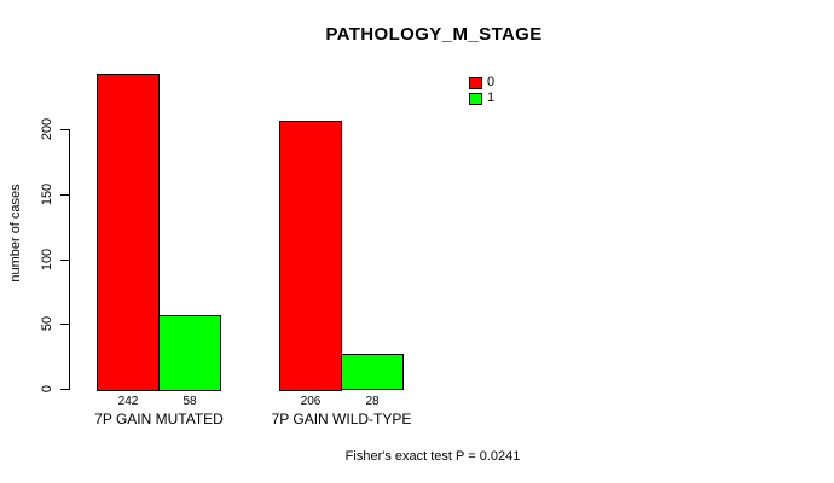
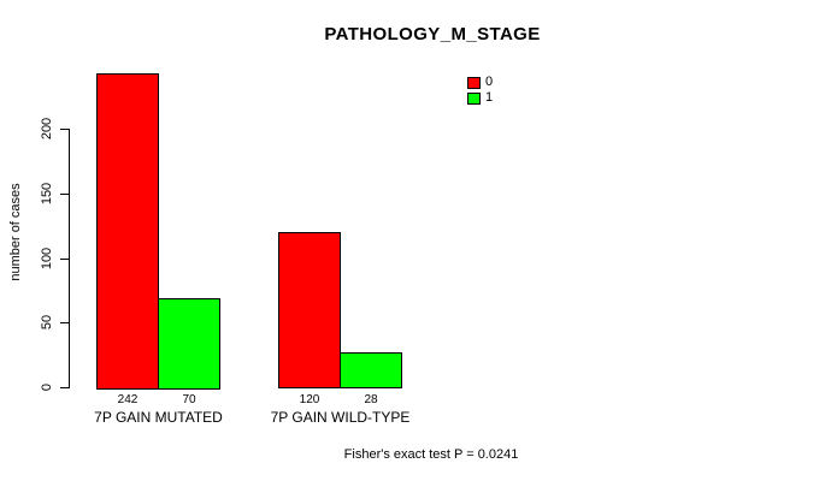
1/7P GAIN MUTATED: 58 -> 70
0/7P GAIN WILD-TYPE: 206 -> 120
